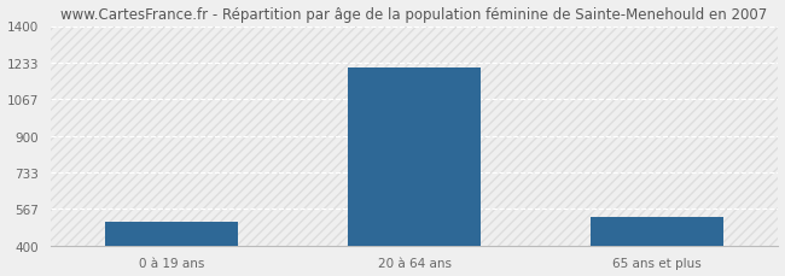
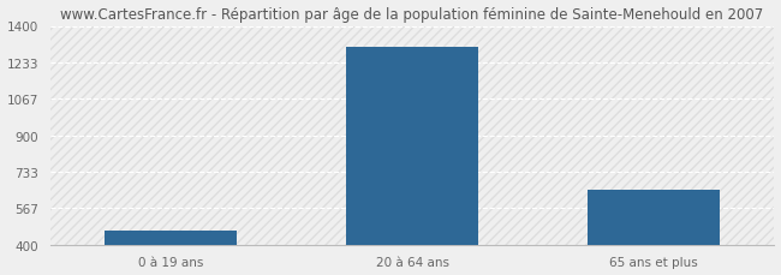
0 à 19 ans: 510 -> 460
20 à 64 ans: 1210 -> 1310
65 ans et plus: 530 -> 650
